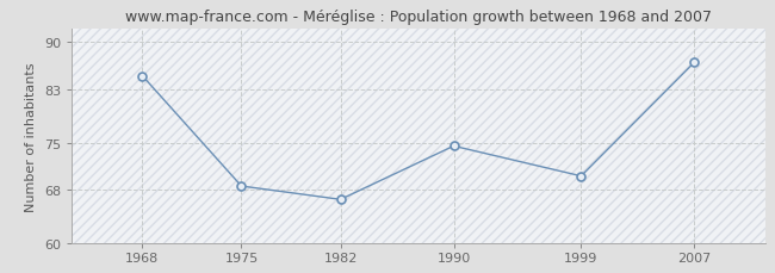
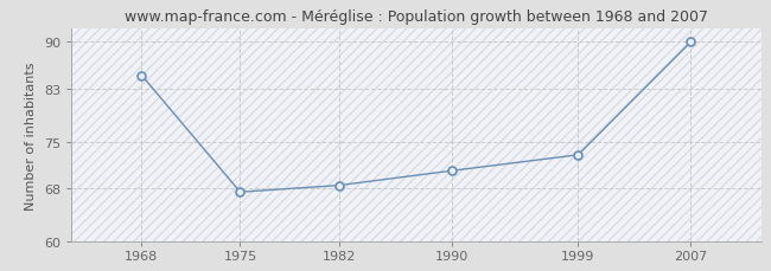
1975: 68.5 -> 67.4
1982: 66.5 -> 68.4
1990: 74.5 -> 70.6
1999: 70.0 -> 73.0
2007: 87.0 -> 90.0
